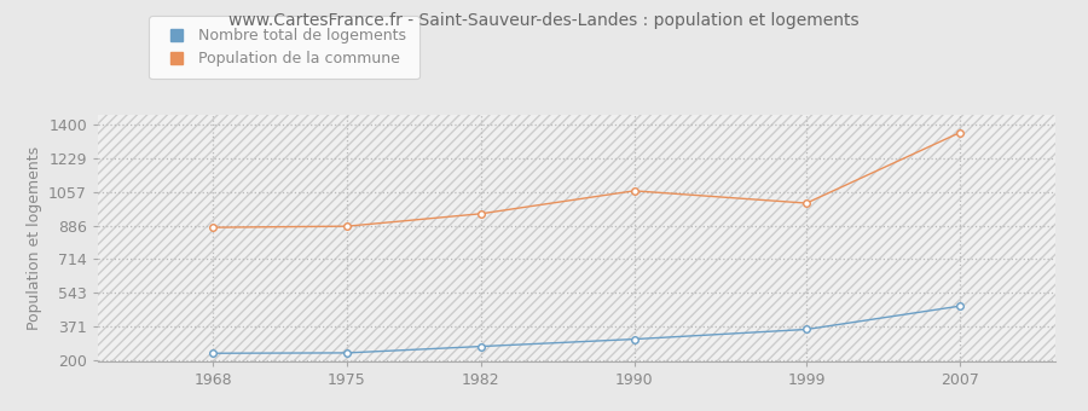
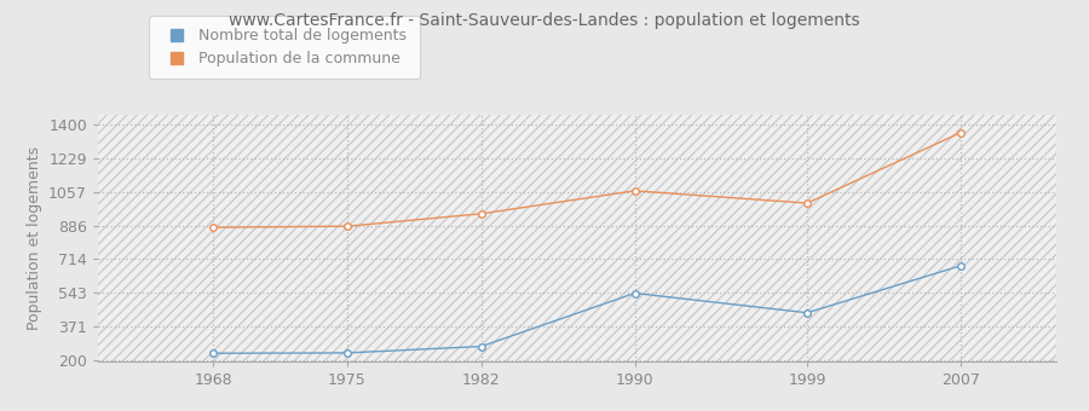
Nombre total de logements/1990: 300 -> 540
Nombre total de logements/1999: 360 -> 440
Nombre total de logements/2007: 470 -> 680
